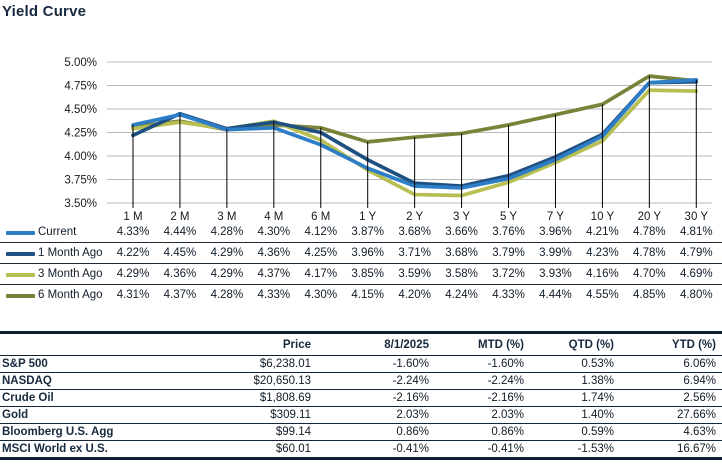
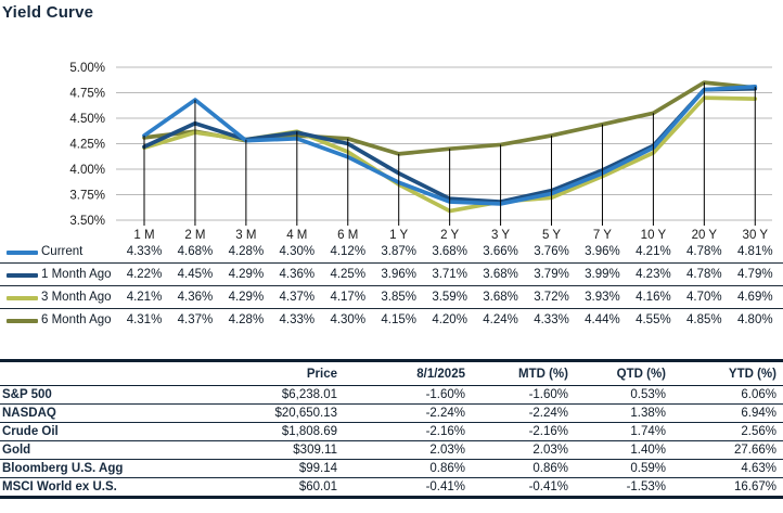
3 Month Ago/1 M: 4.29% -> 4.21%
Current/2 M: 4.44% -> 4.68%
3 Month Ago/3 Y: 3.58% -> 3.68%
